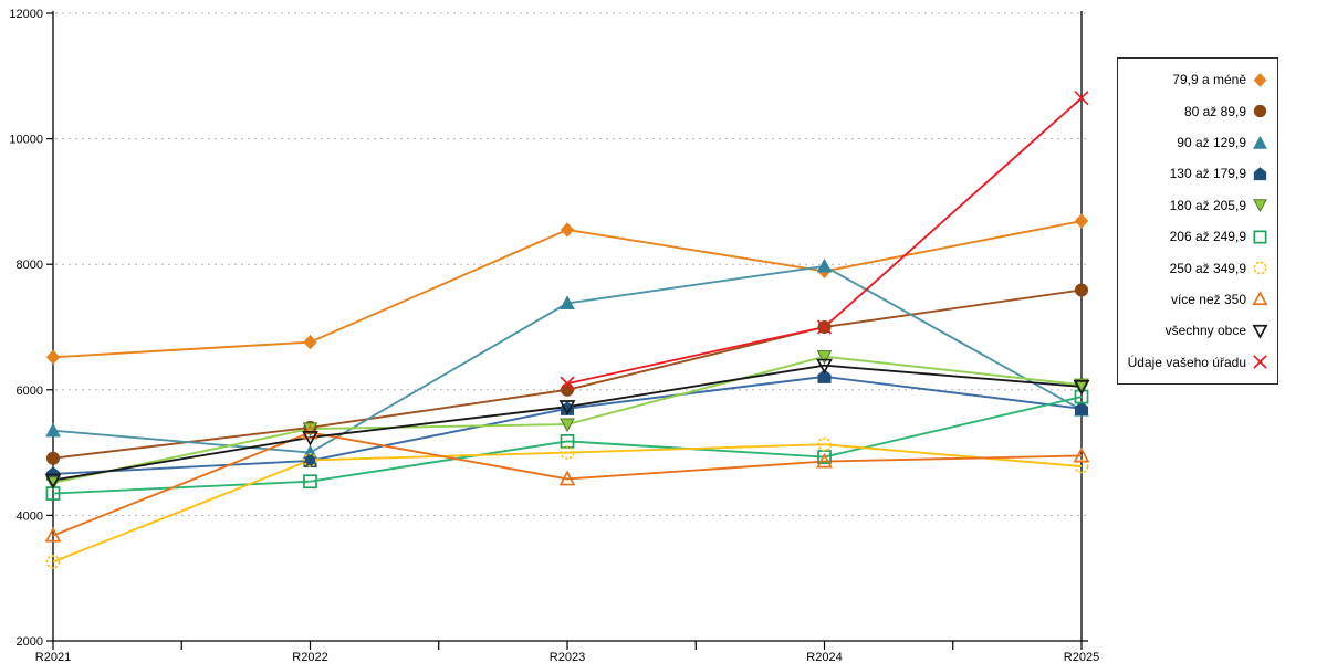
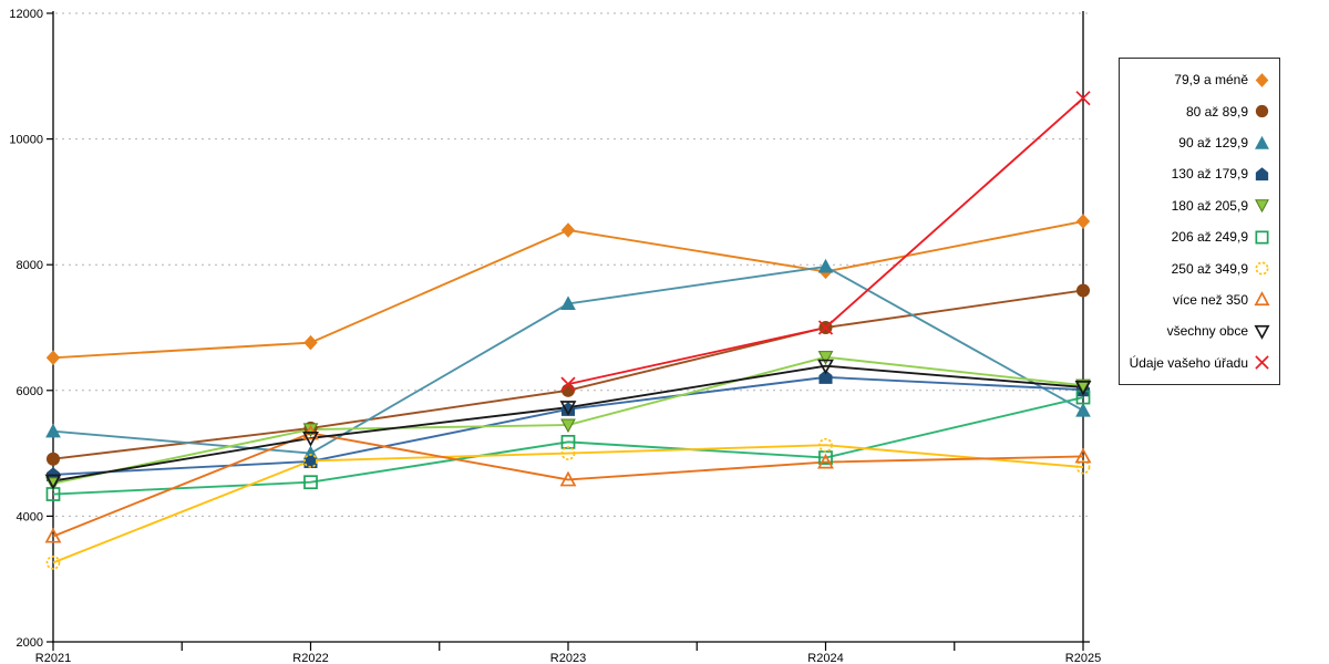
130 až 179,9/R2025: 5700 -> 6000
